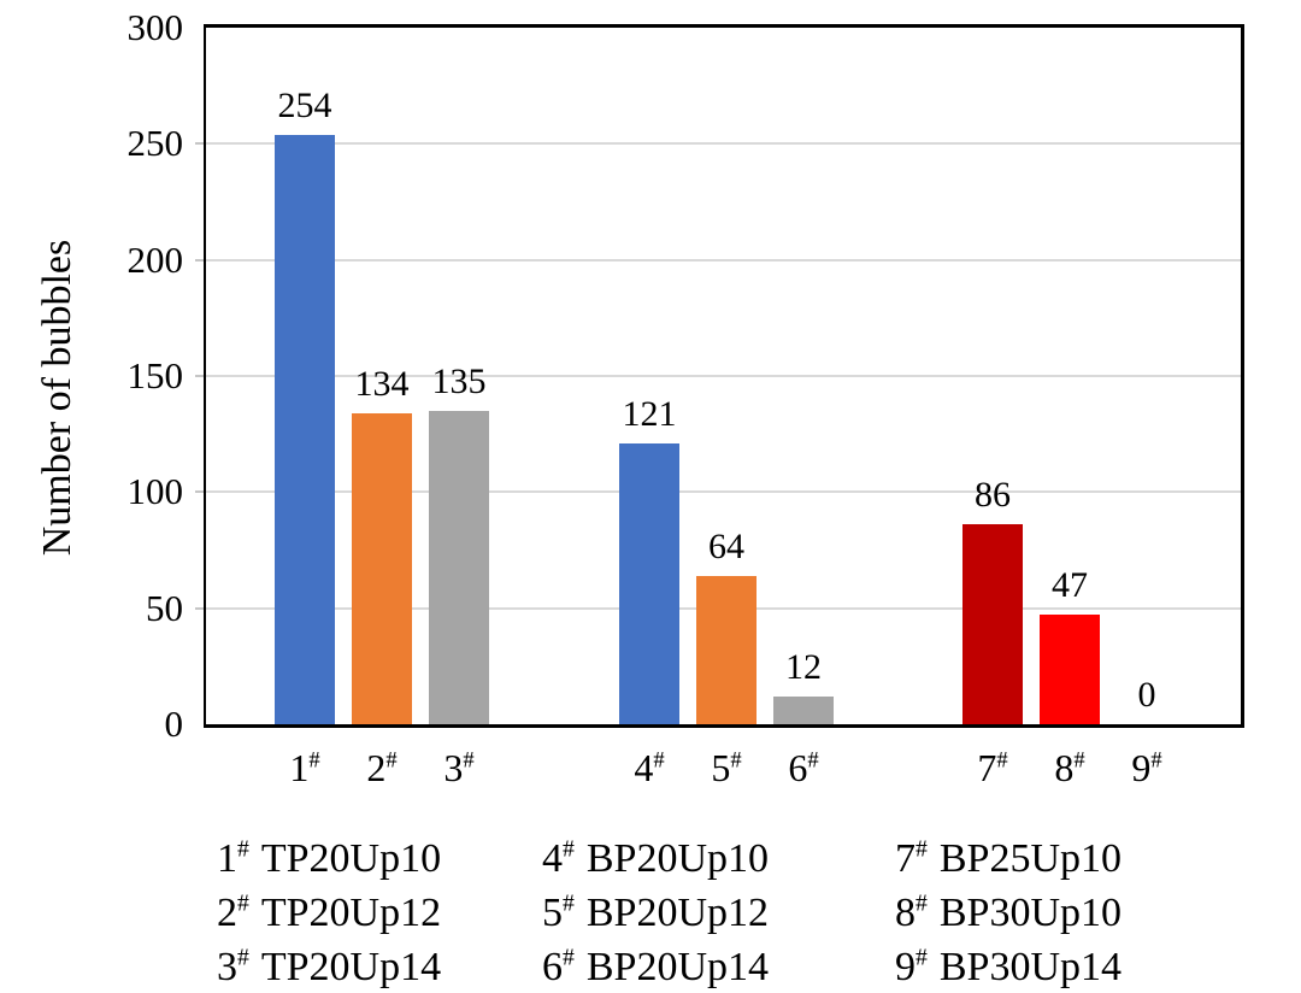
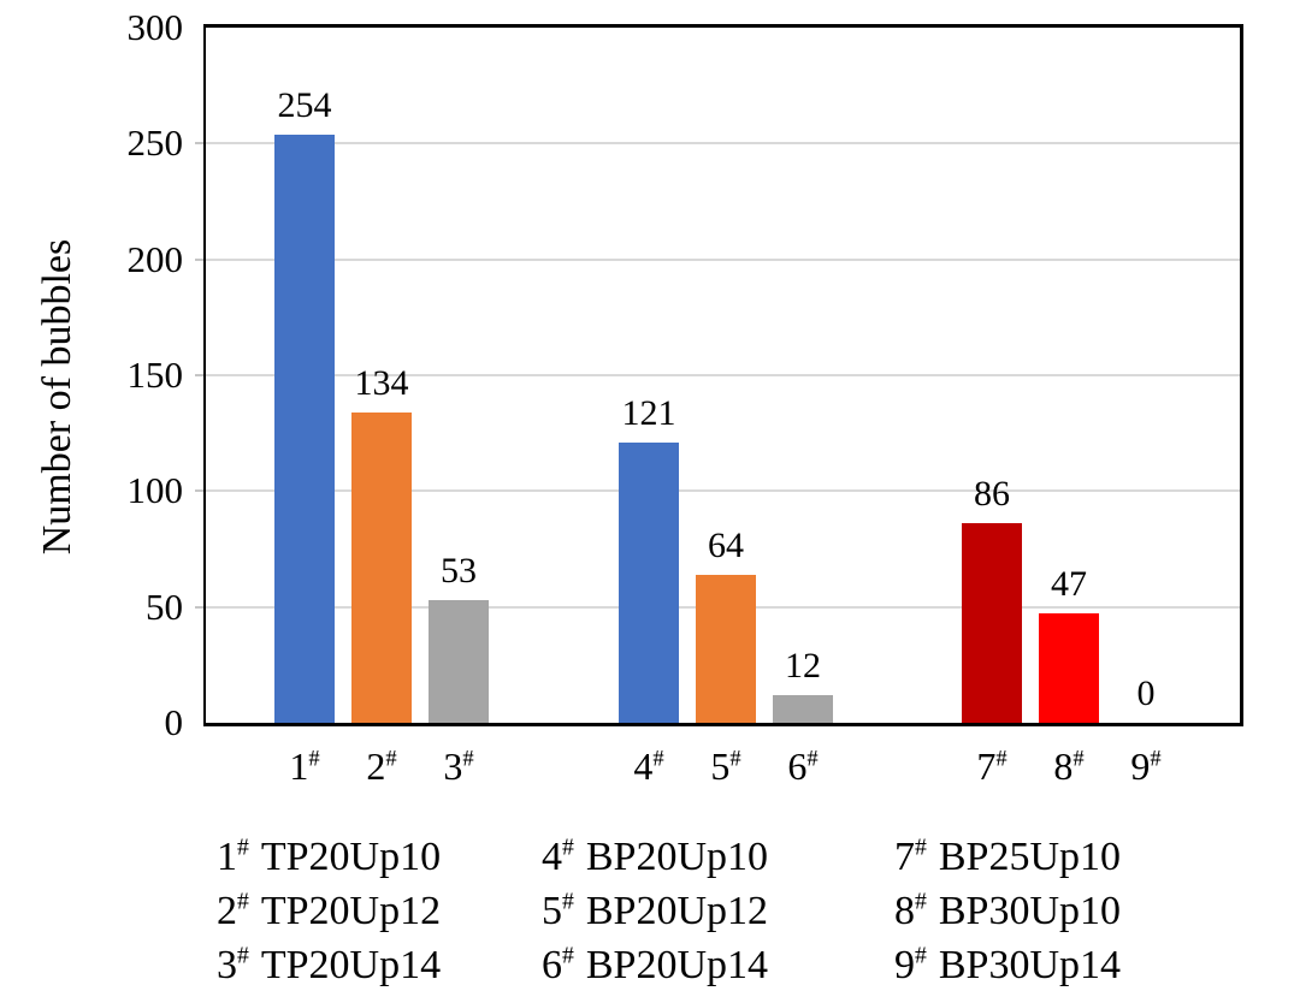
3#: 135 -> 53
